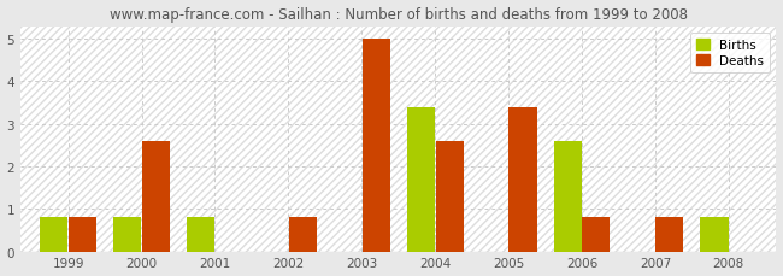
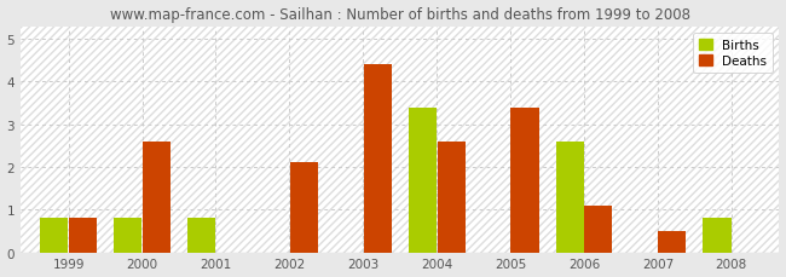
Deaths/2002: 0.8 -> 2.1
Deaths/2003: 5.0 -> 4.4
Deaths/2006: 0.8 -> 1.1
Deaths/2007: 0.8 -> 0.5
